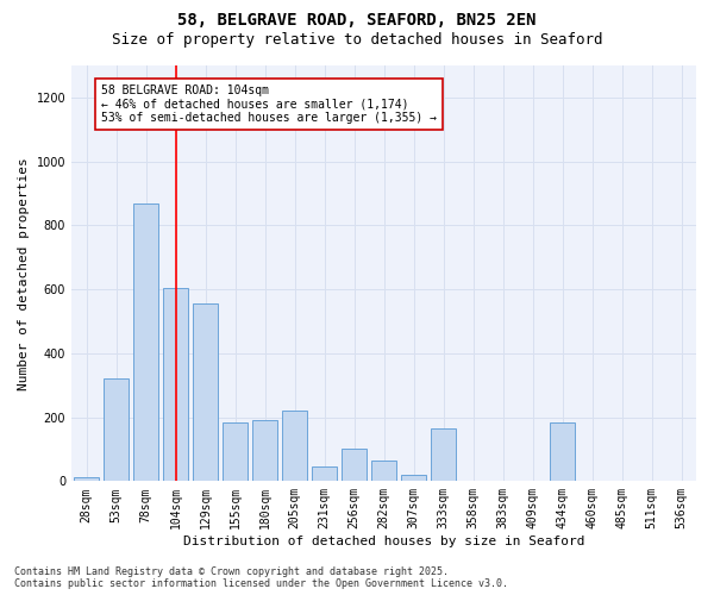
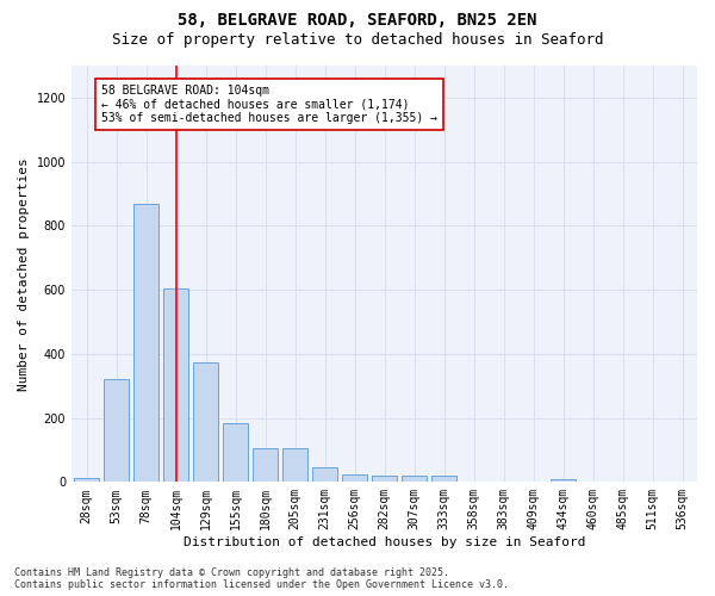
129sqm: 555 -> 375
180sqm: 190 -> 105
205sqm: 220 -> 105
256sqm: 100 -> 22
282sqm: 65 -> 18
333sqm: 165 -> 20
434sqm: 185 -> 10
